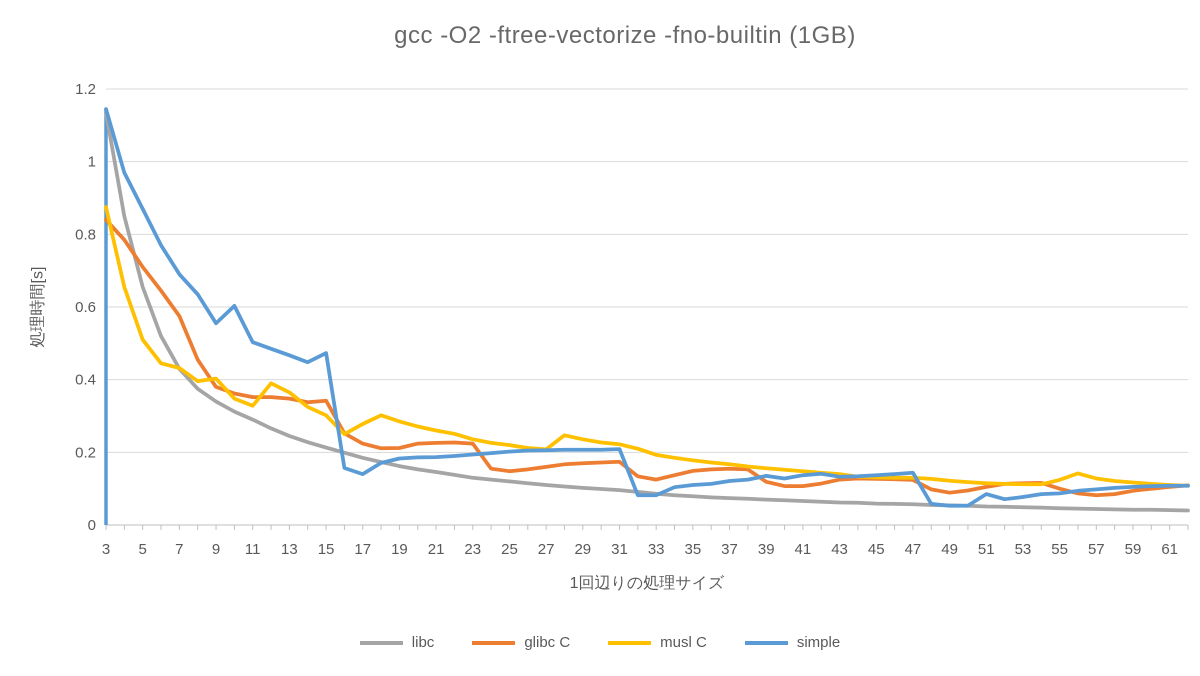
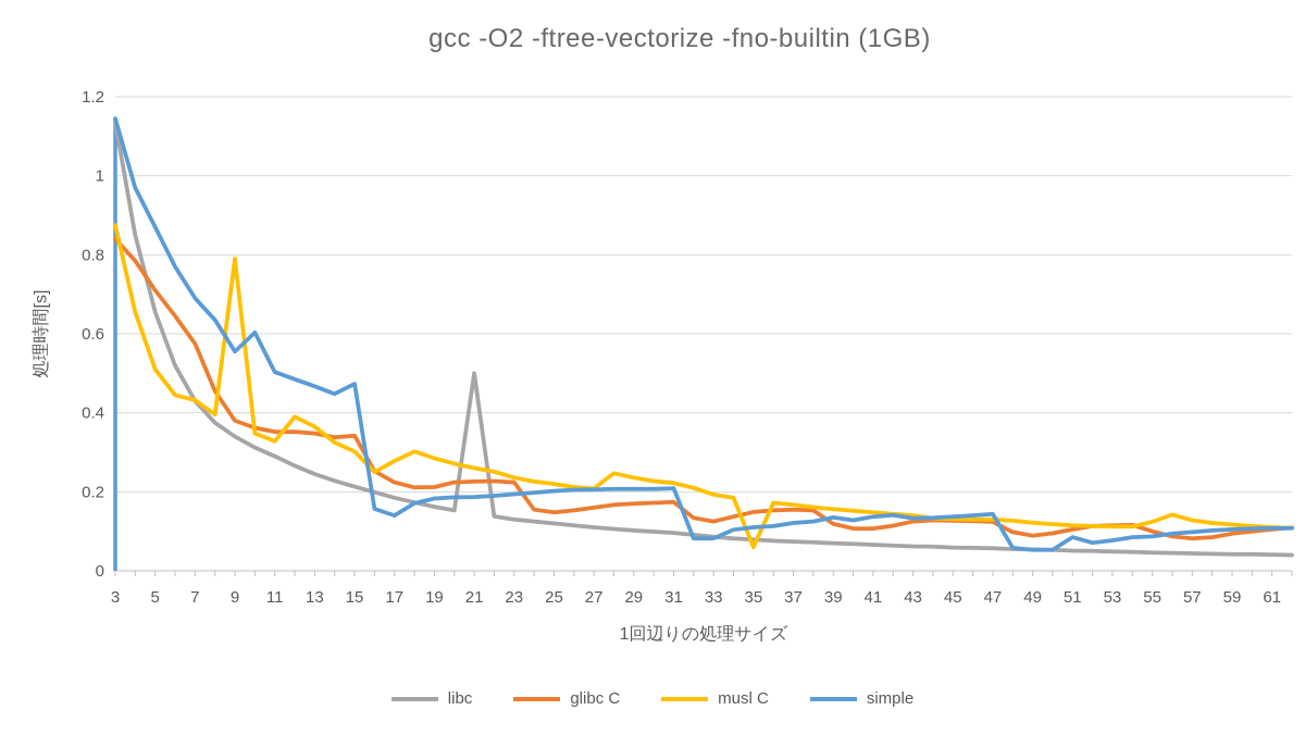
musl C/9: 0.40 -> 0.79
libc/21: 0.15 -> 0.50
musl C/35: 0.18 -> 0.06
